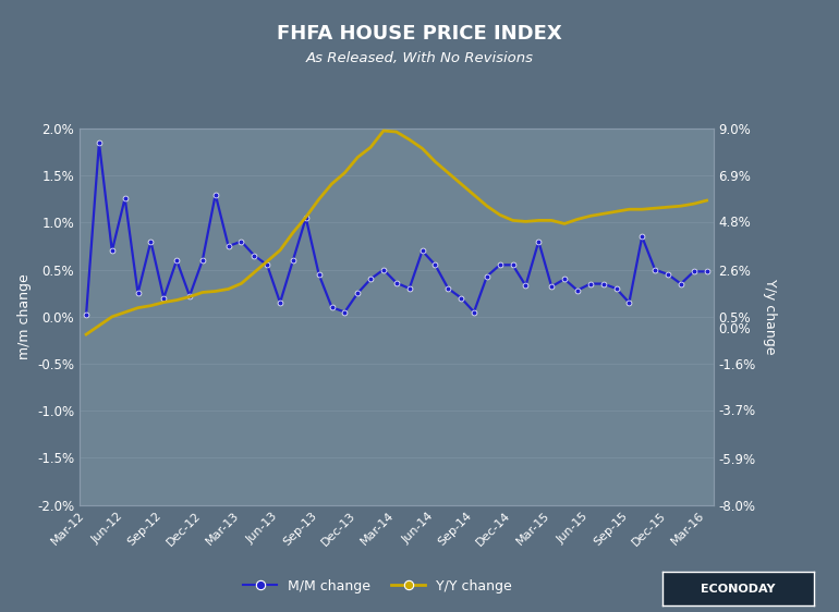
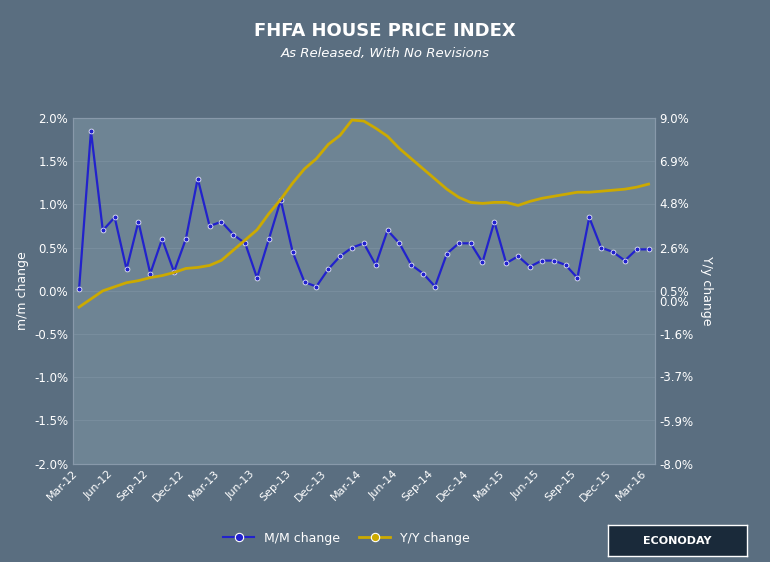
M/M change/Jun-12: 1.26% -> 0.85%
M/M change/Mar-14: 0.36% -> 0.55%
